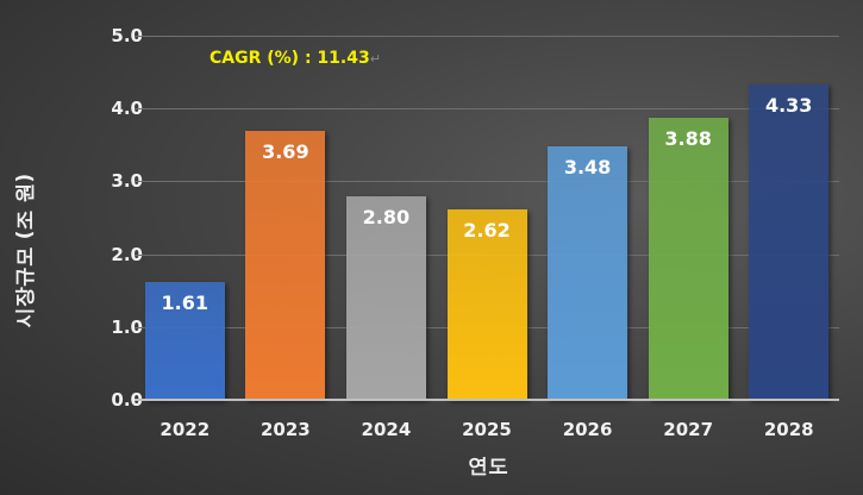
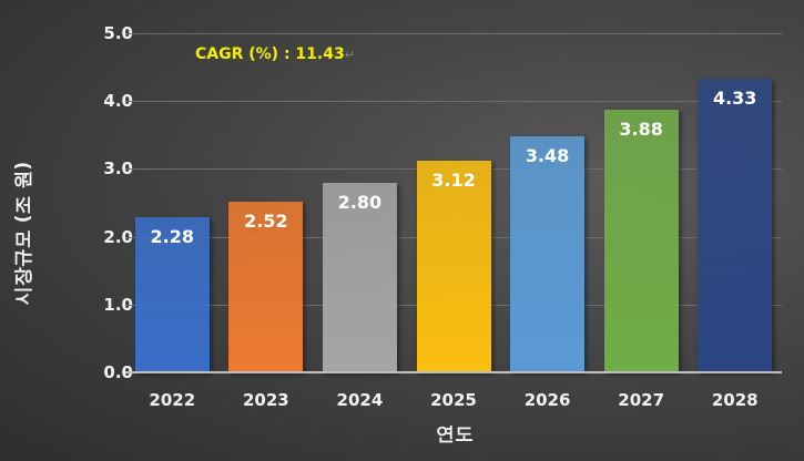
2022: 1.61 -> 2.28
2023: 3.69 -> 2.52
2025: 2.62 -> 3.12
